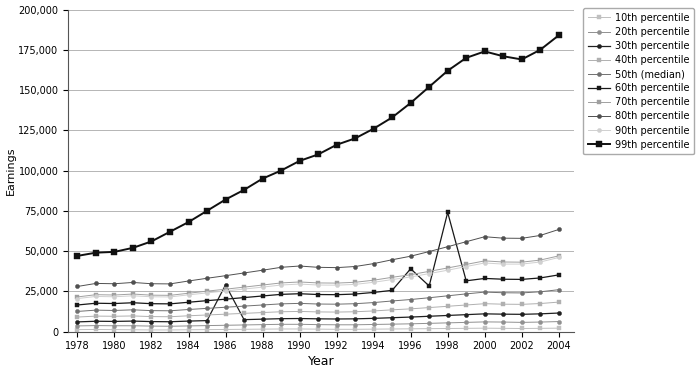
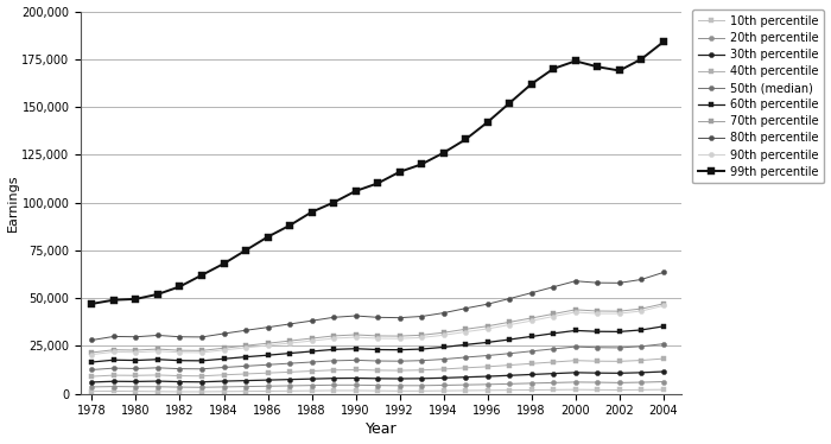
30th percentile/1986: 29,000 -> 7,000
60th percentile/1996: 39,000 -> 27,000
60th percentile/1998: 74,000 -> 30,000
